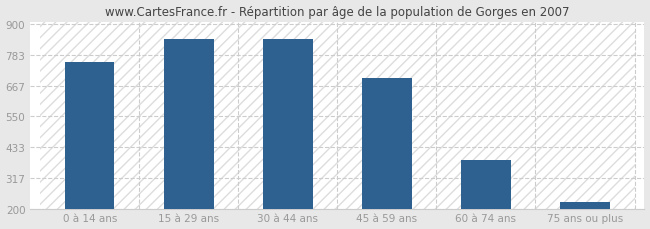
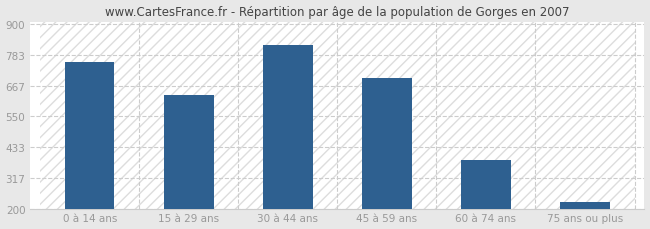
15 à 29 ans: 845 -> 630
30 à 44 ans: 845 -> 820
